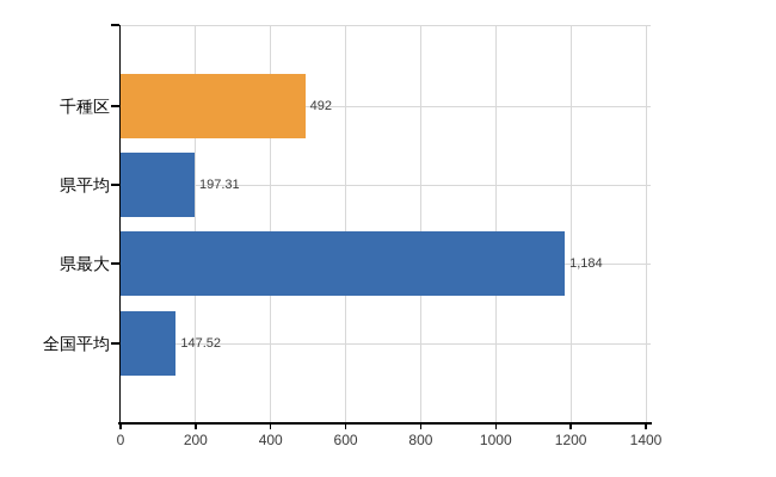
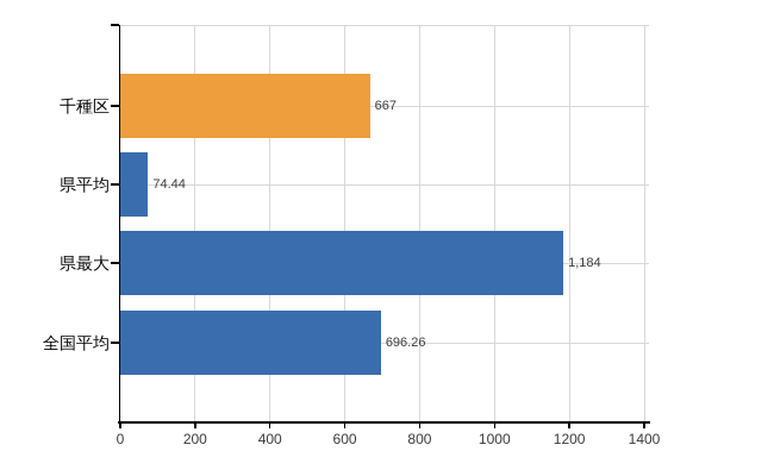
千種区: 492 -> 667
県平均: 197.31 -> 74.44
全国平均: 147.52 -> 696.26
